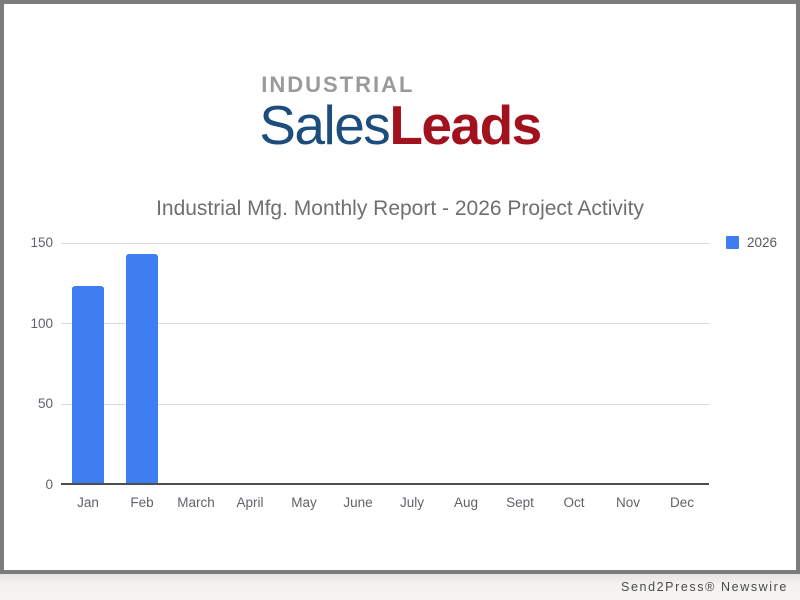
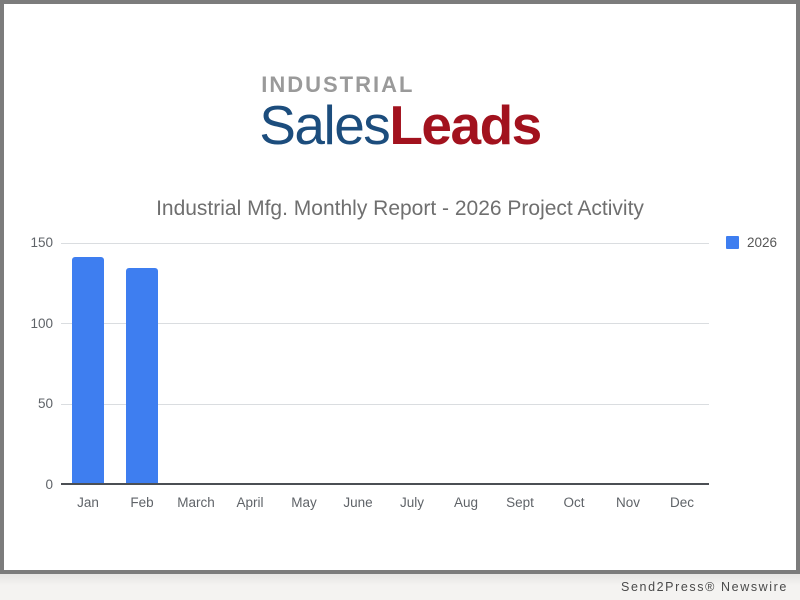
Jan: 122 -> 140
Feb: 142 -> 133
